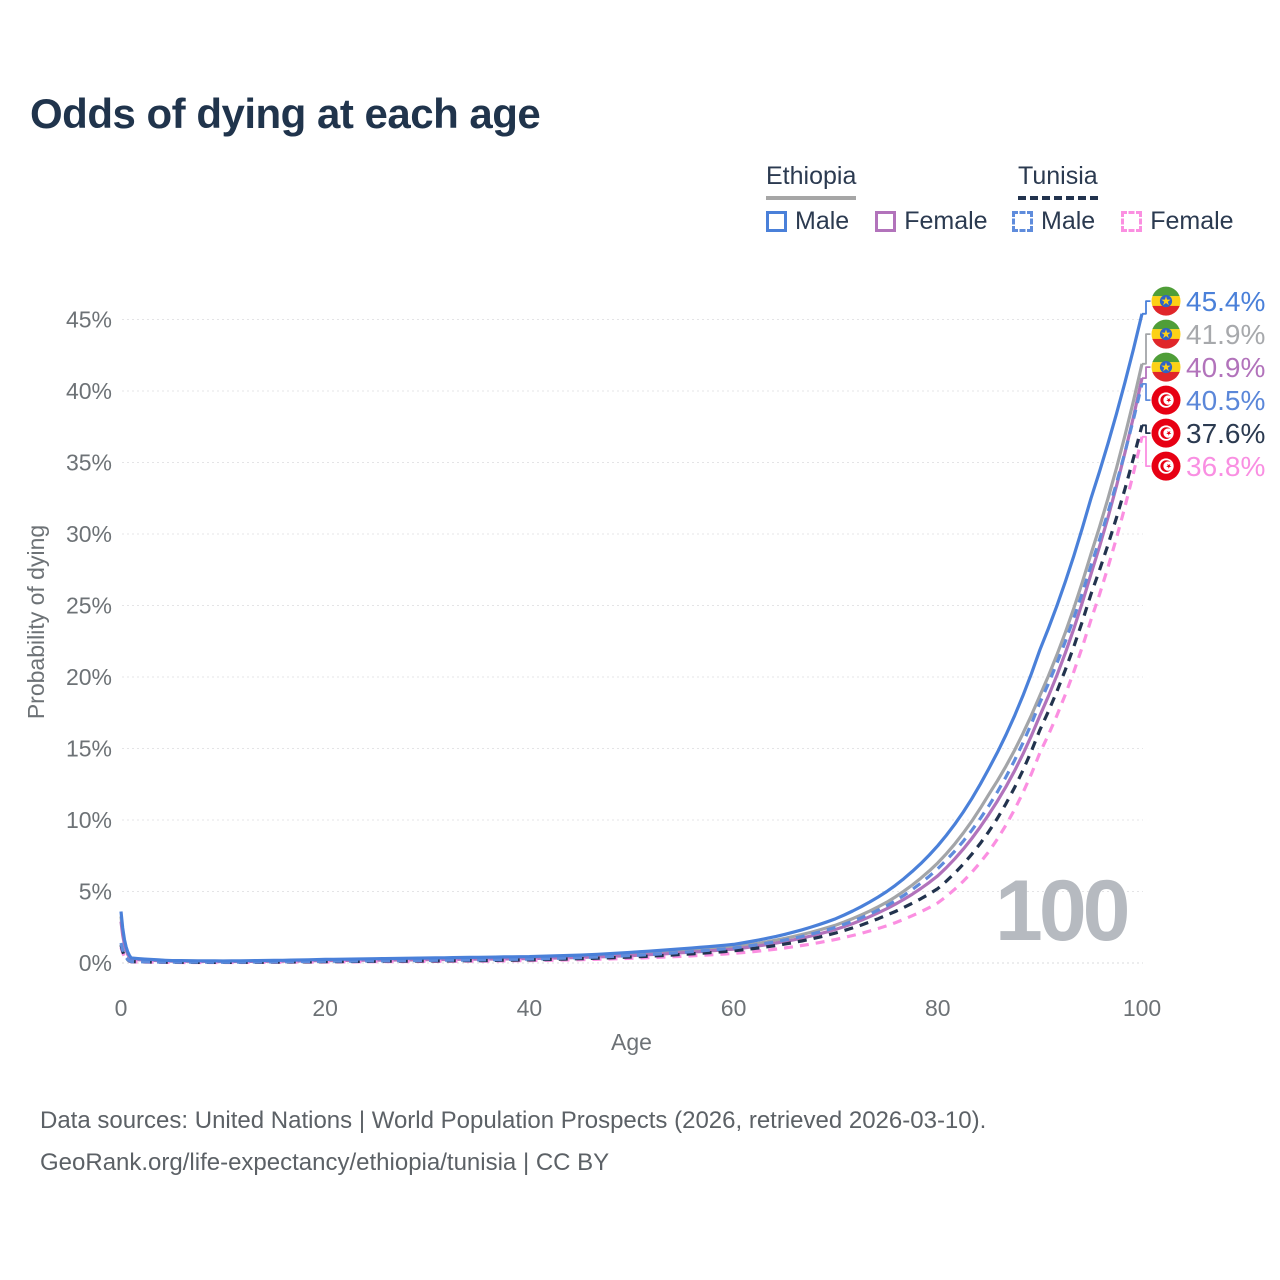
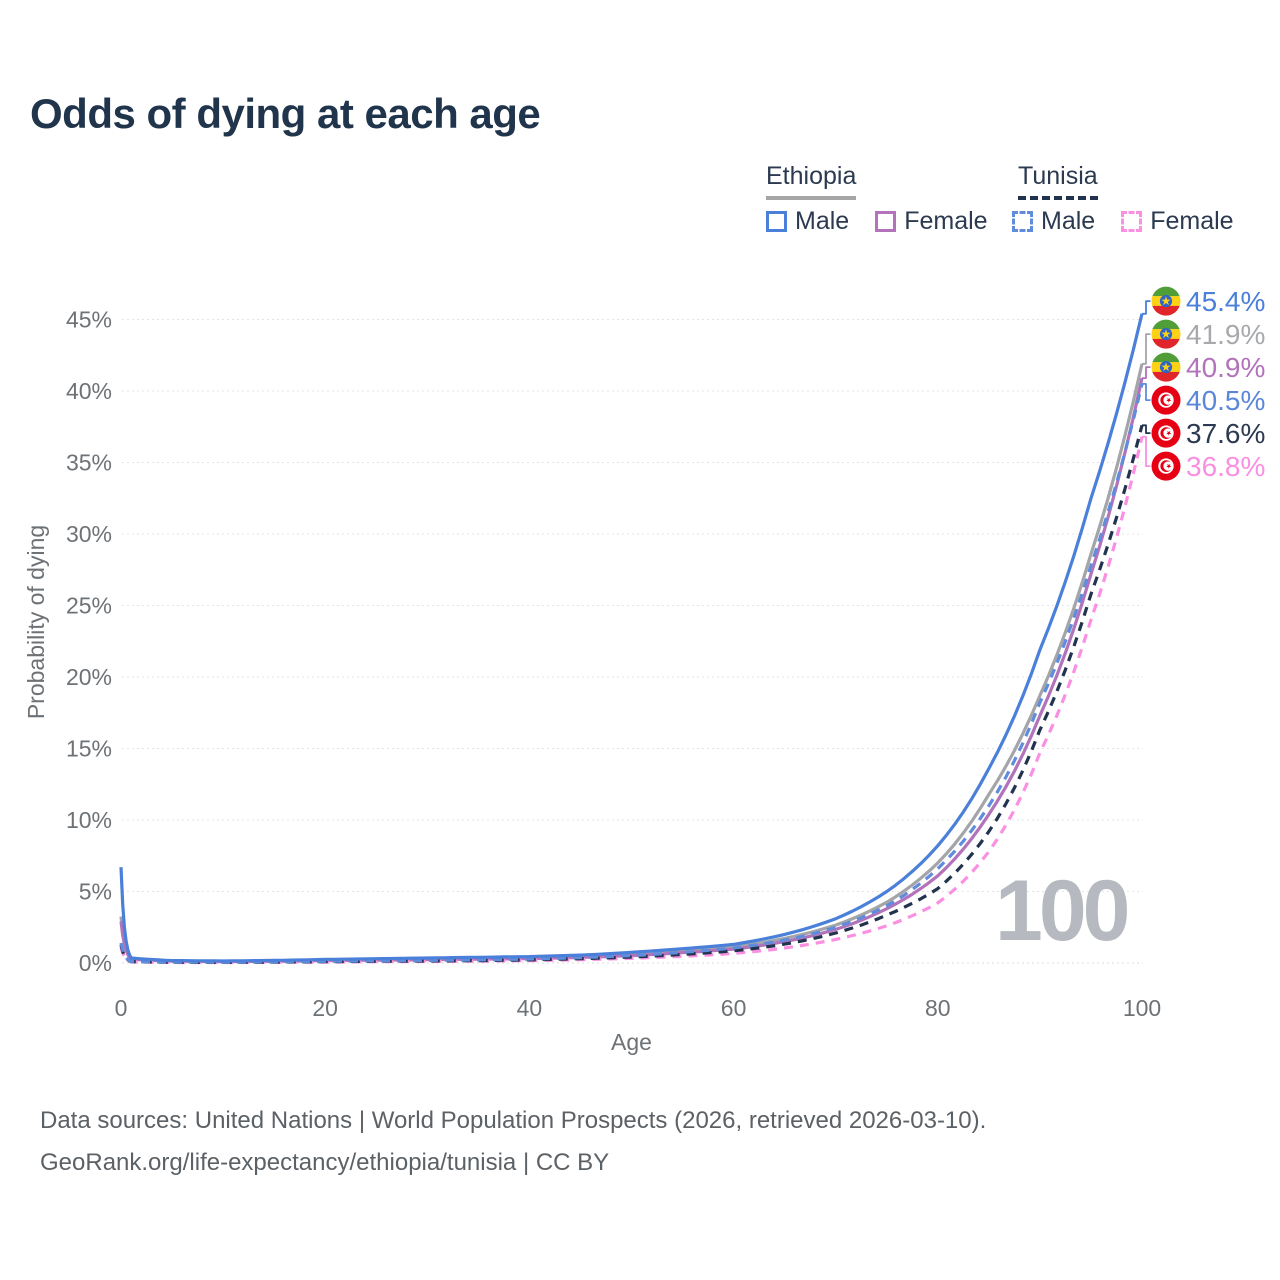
Ethiopia Male/0: 3.6% -> 6.7%
